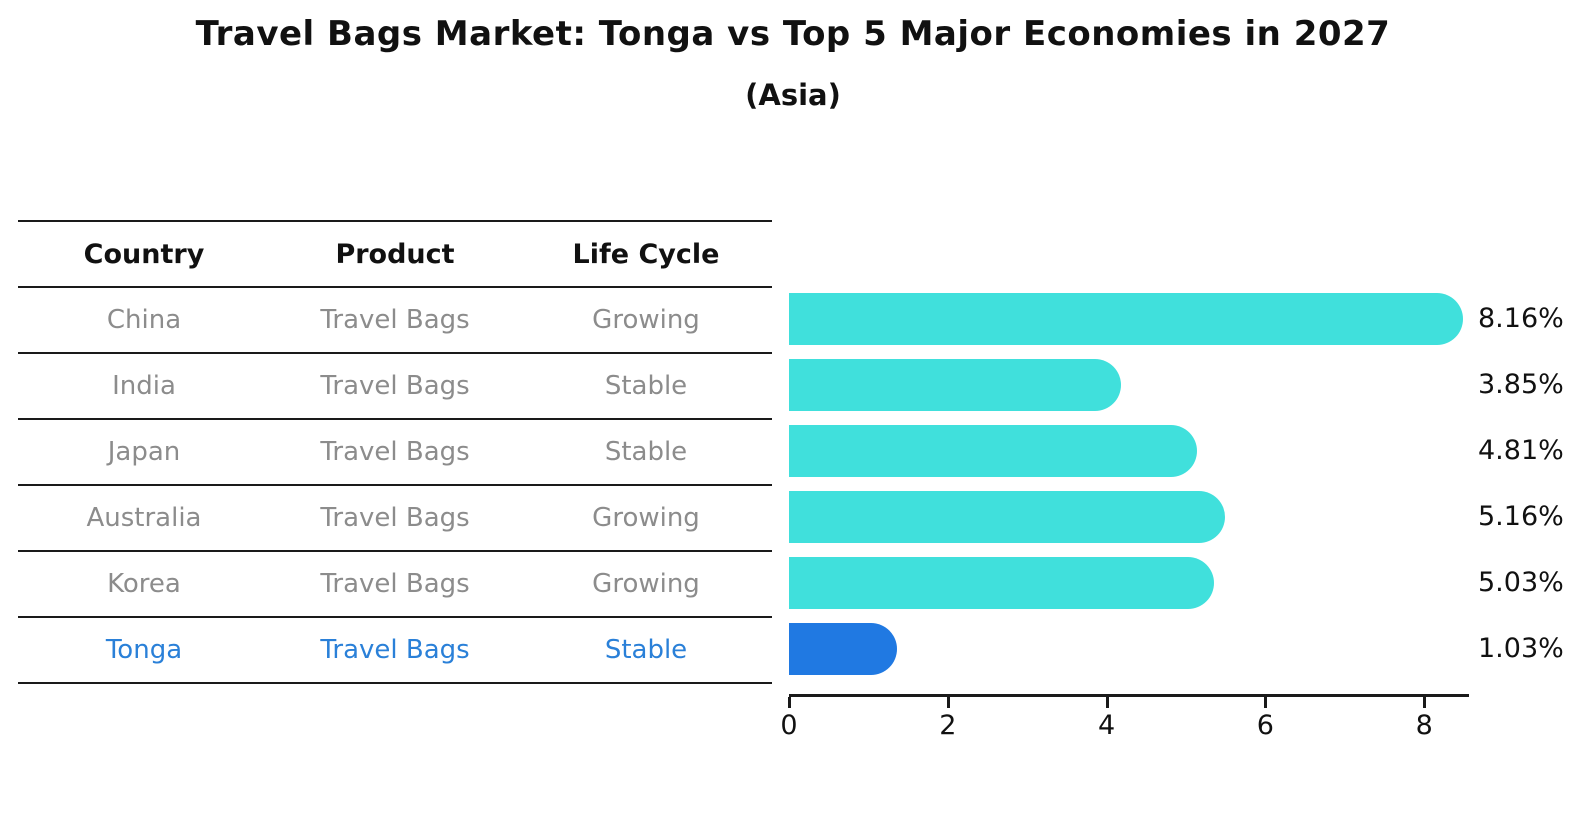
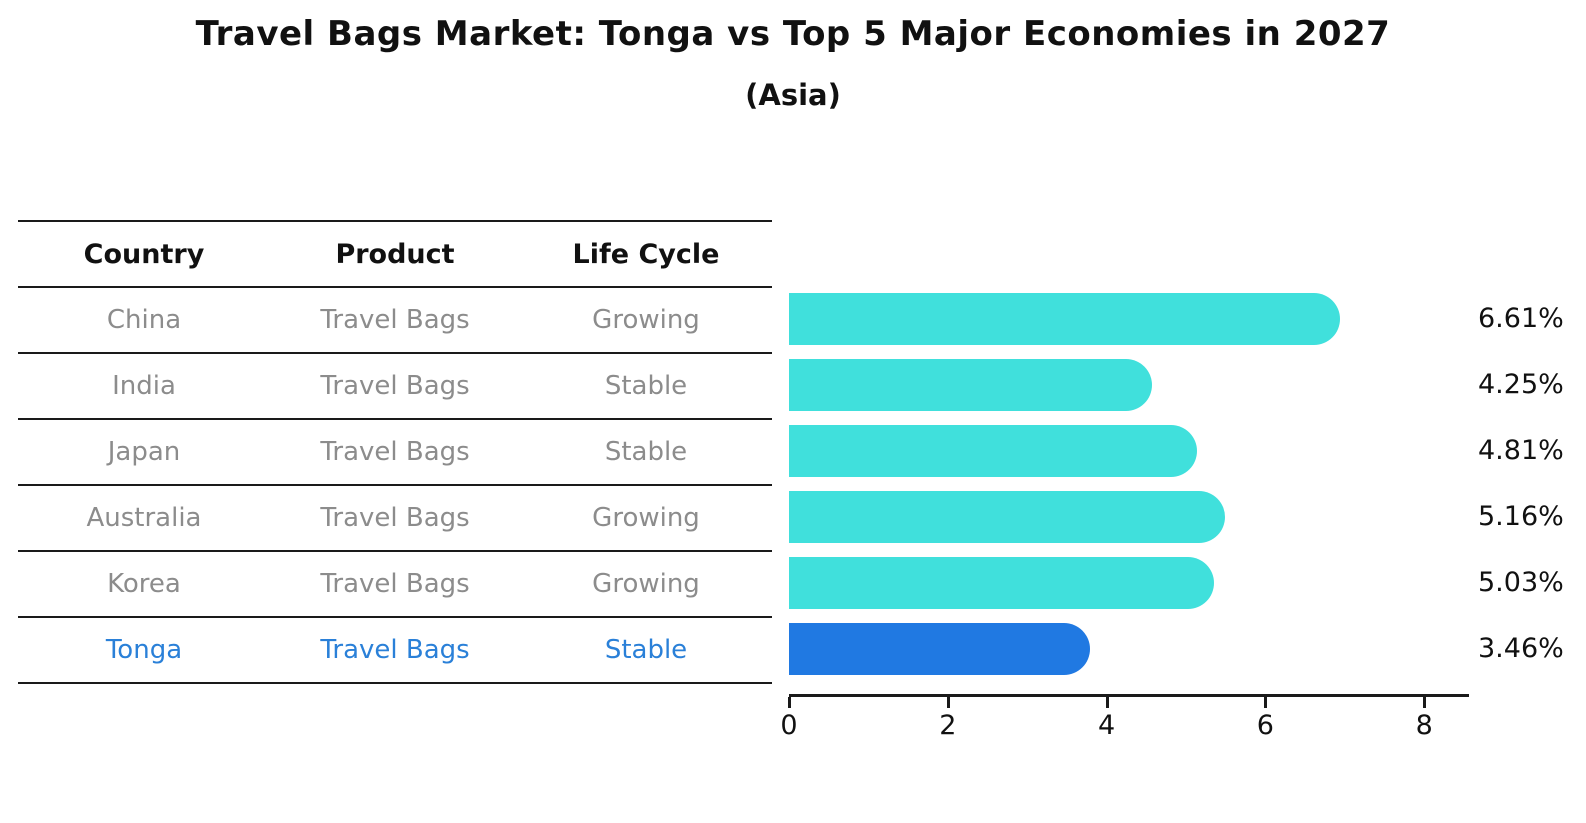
China: 8.16% -> 6.61%
India: 3.85% -> 4.25%
Tonga: 1.03% -> 3.46%
